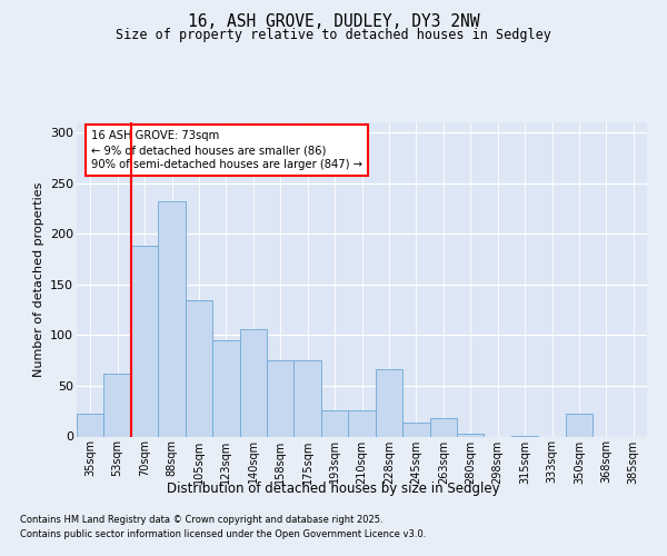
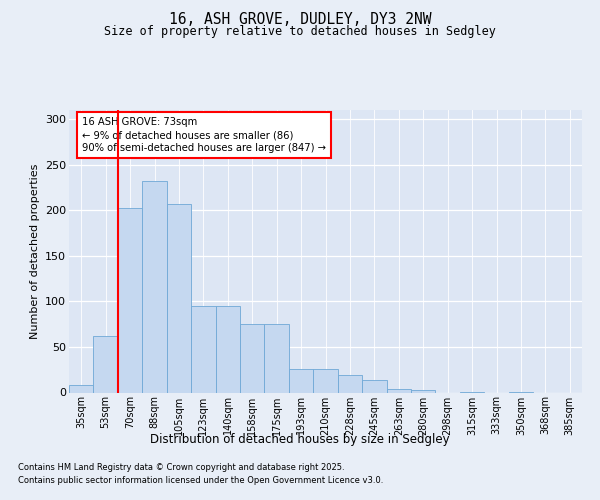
35sqm: 22 -> 8
70sqm: 188 -> 202
105sqm: 134 -> 207
140sqm: 106 -> 95
228sqm: 66 -> 19
263sqm: 18 -> 4
350sqm: 22 -> 1
